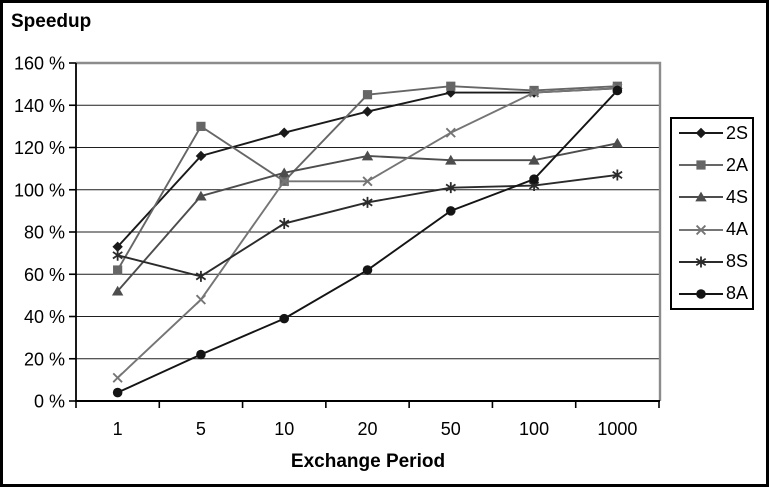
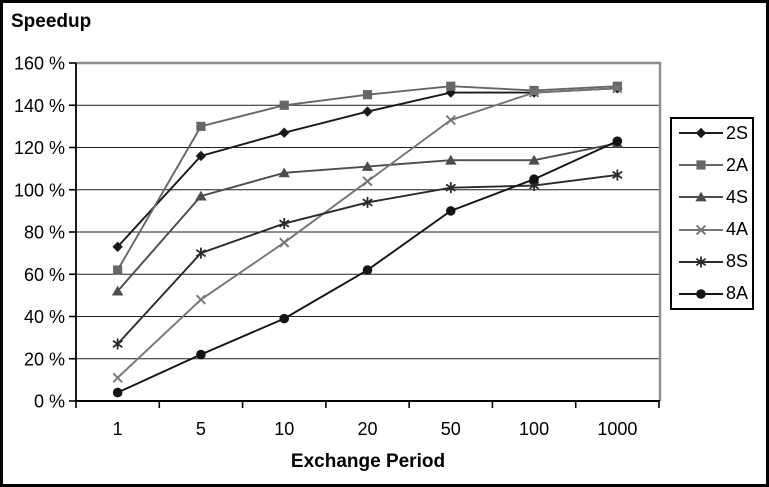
8S/1: 69% -> 27%
8S/5: 59% -> 70%
2A/10: 104% -> 140%
4A/10: 104% -> 75%
4S/20: 116% -> 111%
4A/50: 127% -> 133%
8A/1000: 147% -> 123%
